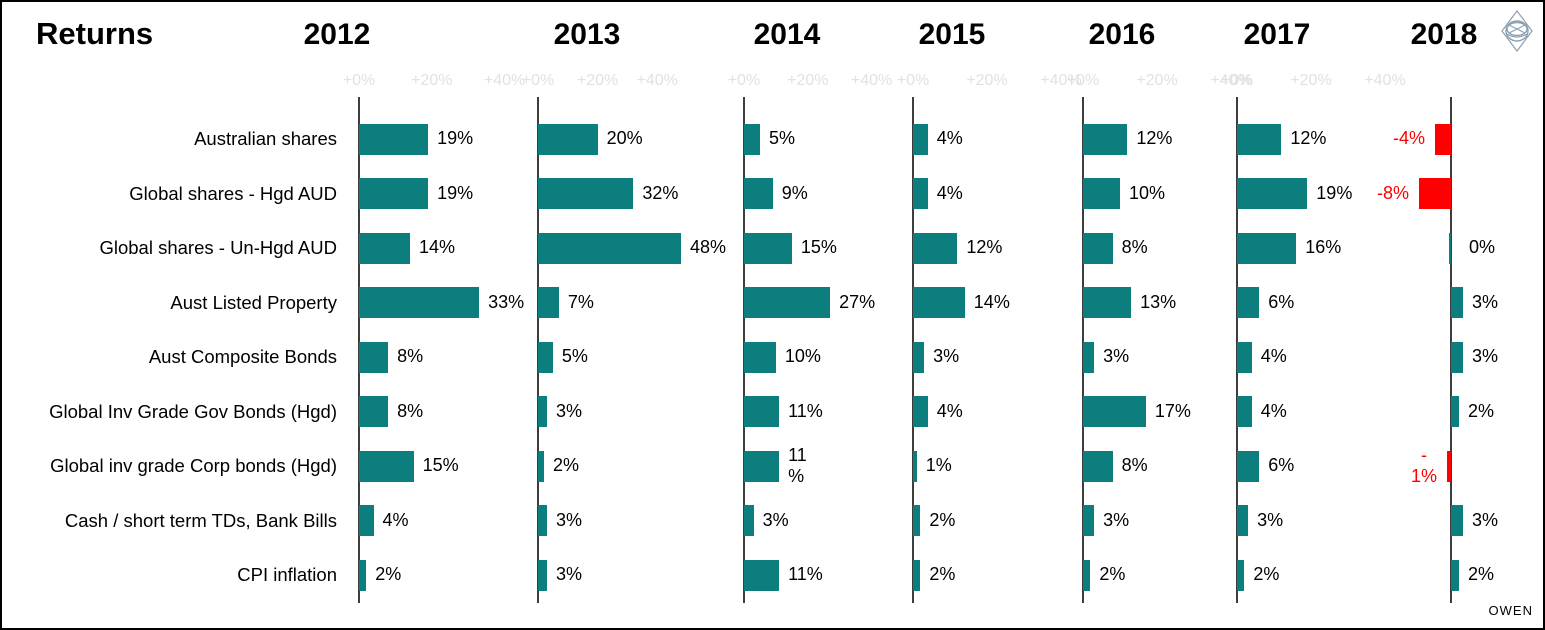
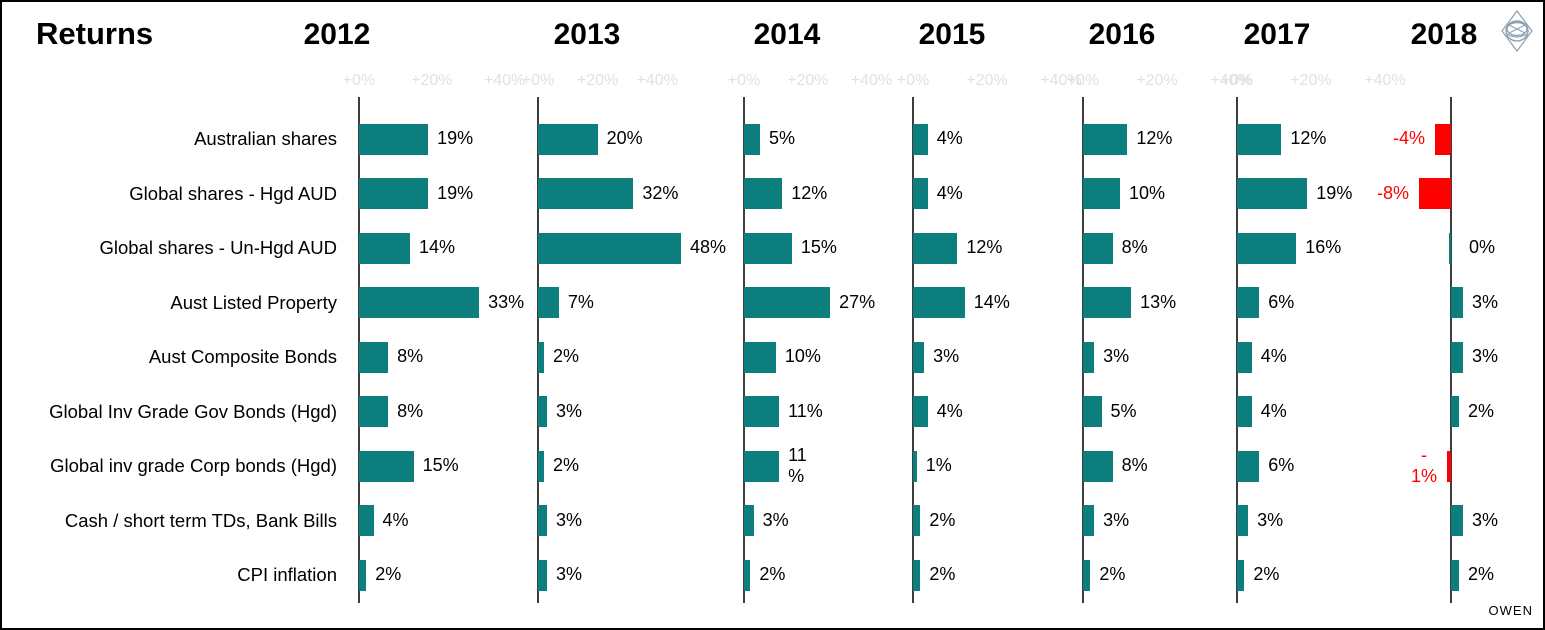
2014/Global shares - Hgd AUD: 9% -> 12%
2013/Aust Composite Bonds: 5% -> 2%
2016/Global Inv Grade Gov Bonds (Hgd): 17% -> 5%
2014/CPI inflation: 11% -> 2%
